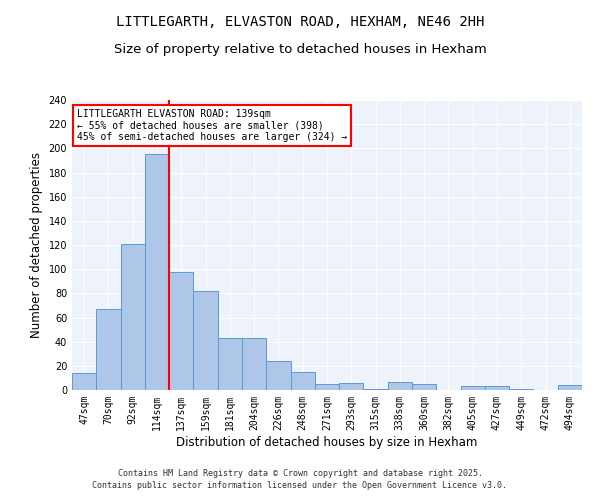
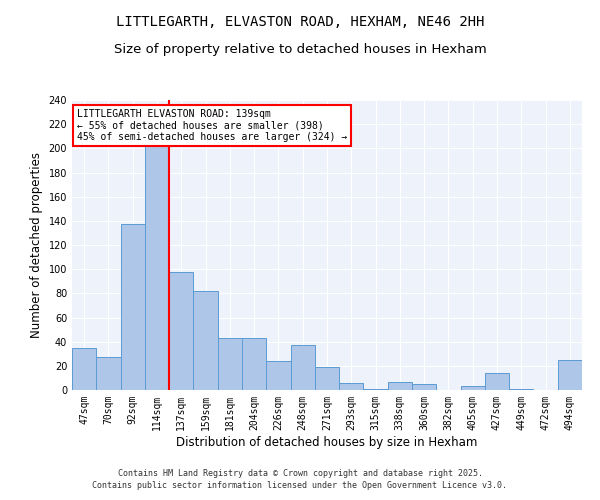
47sqm: 14 -> 35
70sqm: 67 -> 27
92sqm: 121 -> 137
114sqm: 195 -> 203
248sqm: 15 -> 37
271sqm: 5 -> 19
427sqm: 3 -> 14
494sqm: 4 -> 25
